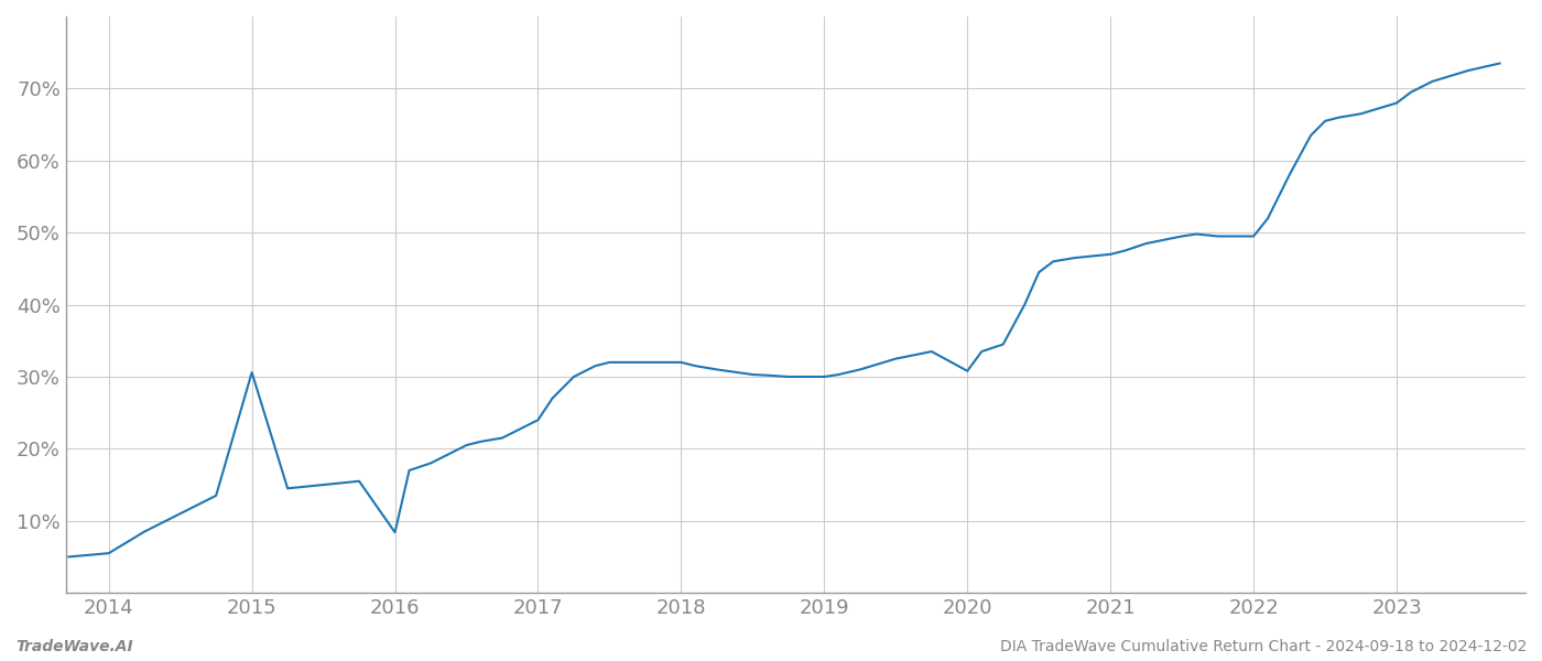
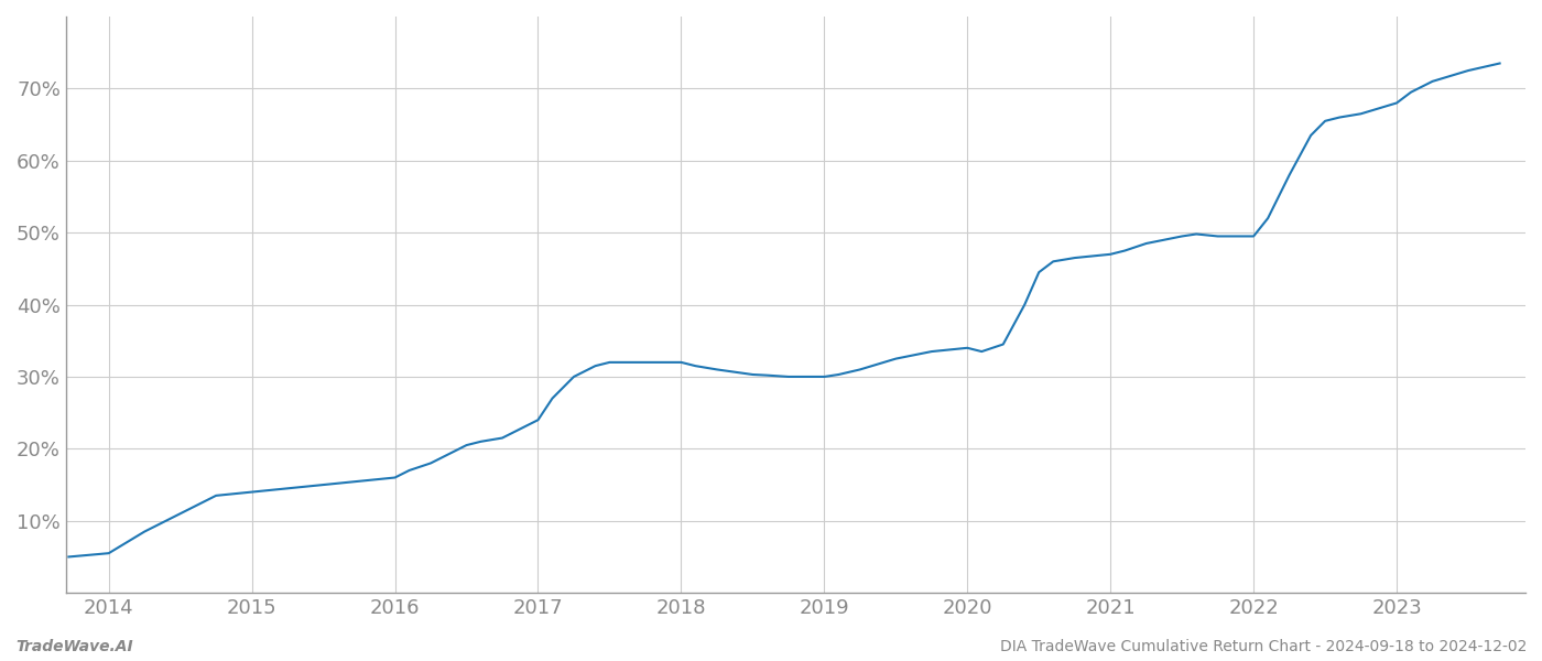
2015: 30.6% -> 14.0%
2016: 8.4% -> 16.0%
2020: 30.8% -> 34.0%
